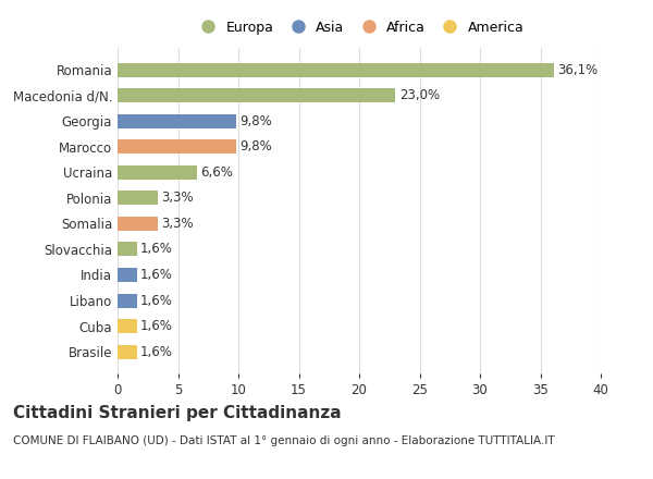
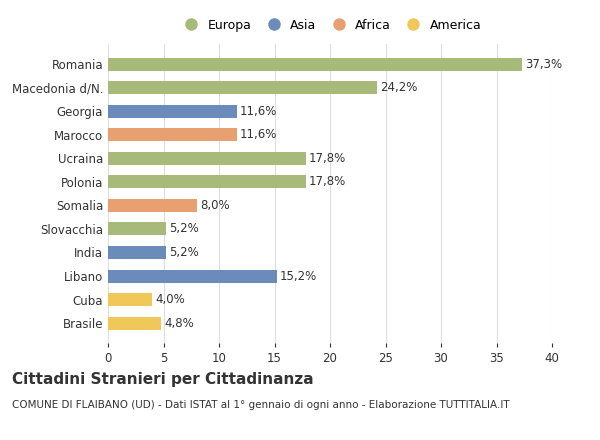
Romania: 36,1% -> 37,3%
Macedonia d/N.: 23,0% -> 24,2%
Georgia: 9,8% -> 11,6%
Marocco: 9,8% -> 11,6%
Ucraina: 6,6% -> 17,8%
Polonia: 3,3% -> 17,8%
Somalia: 3,3% -> 8,0%
Slovacchia: 1,6% -> 5,2%
India: 1,6% -> 5,2%
Libano: 1,6% -> 15,2%
Cuba: 1,6% -> 4,0%
Brasile: 1,6% -> 4,8%
